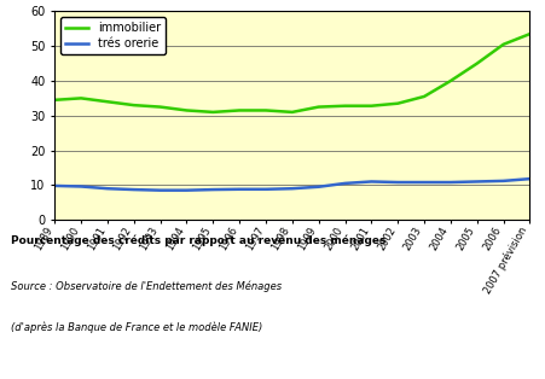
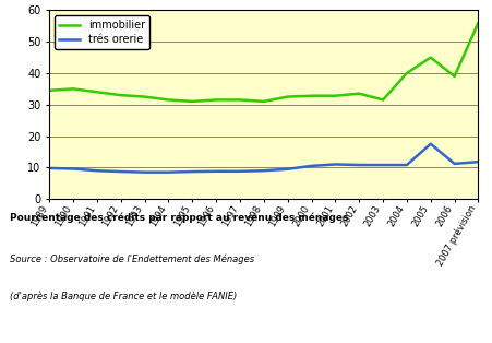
immobilier/2003: 35.5 -> 31.5
trés orerie/2005: 11.0 -> 17.5
immobilier/2006: 50.5 -> 39.0
immobilier/2007 prévision: 53.5 -> 56.0
